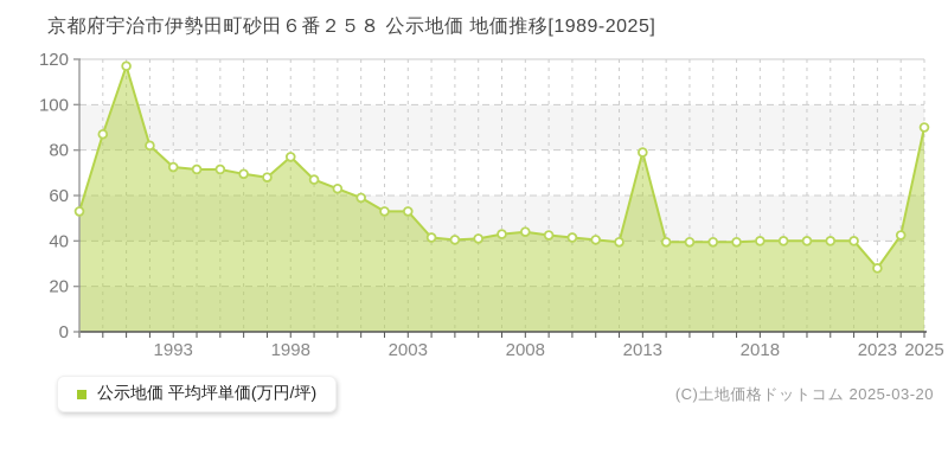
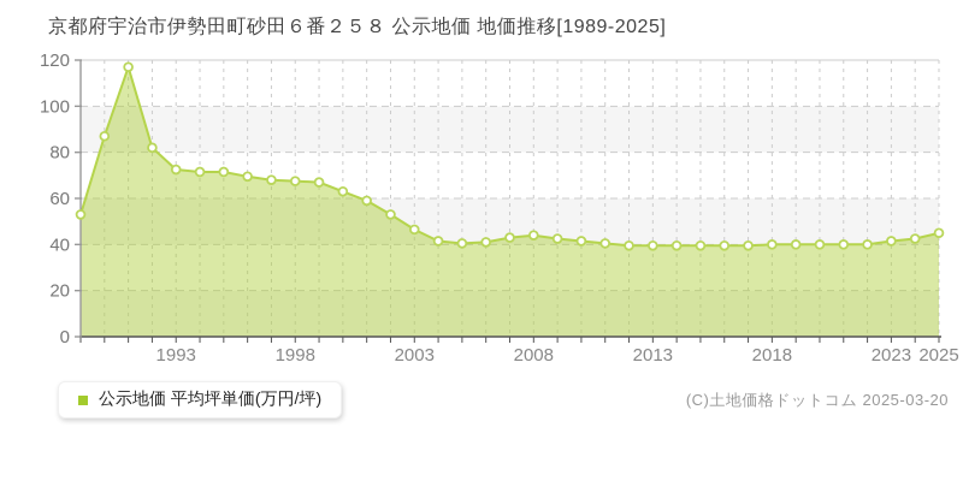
1998: 77 -> 68
2003: 53 -> 46
2013: 79 -> 40
2023: 28 -> 42
2025: 90 -> 45
